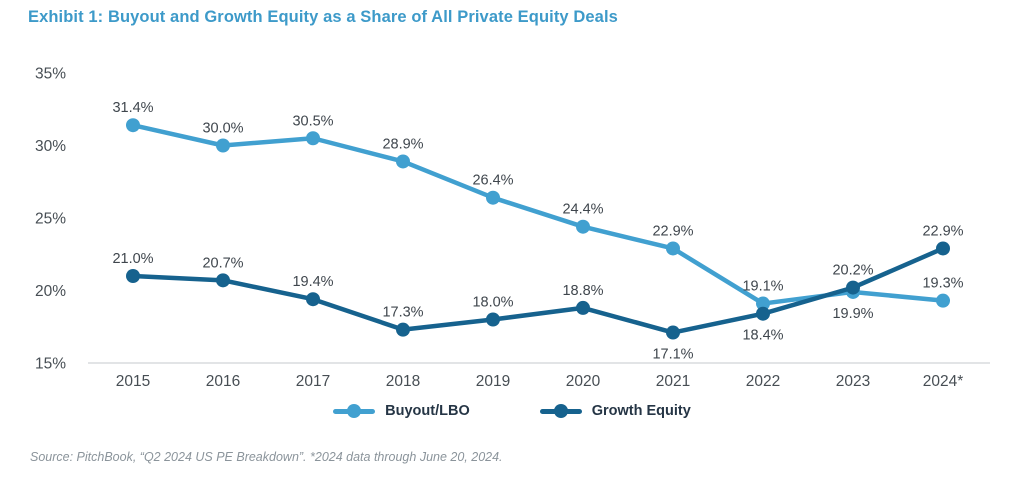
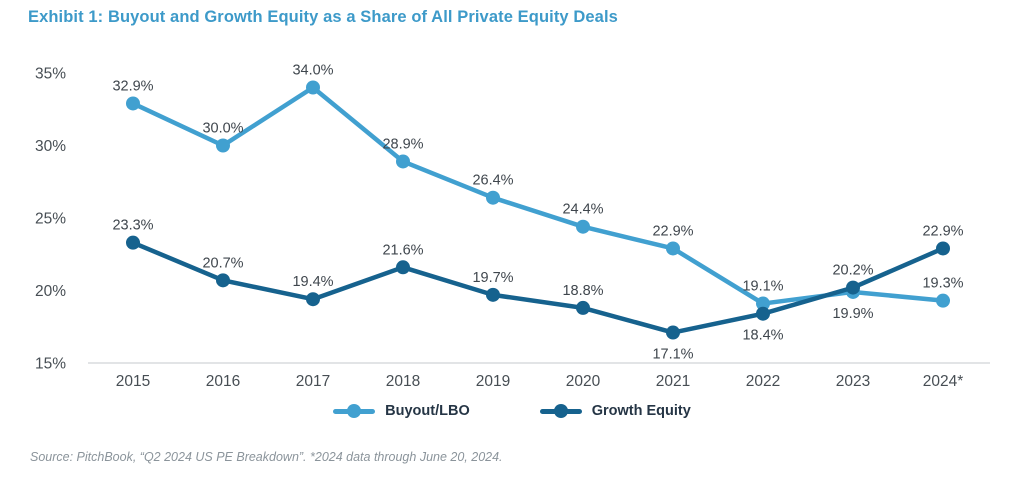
Buyout/LBO/2015: 31.4% -> 32.9%
Growth Equity/2015: 21.0% -> 23.3%
Buyout/LBO/2017: 30.5% -> 34.0%
Growth Equity/2018: 17.3% -> 21.6%
Growth Equity/2019: 18.0% -> 19.7%
